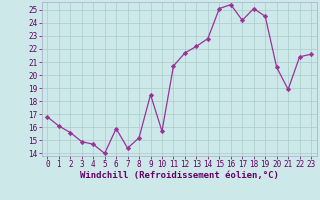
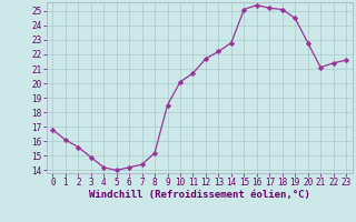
4: 14.7 -> 14.2
6: 15.9 -> 14.2
10: 15.7 -> 20.1
17: 24.2 -> 25.2
20: 20.6 -> 22.8
21: 18.9 -> 21.1
